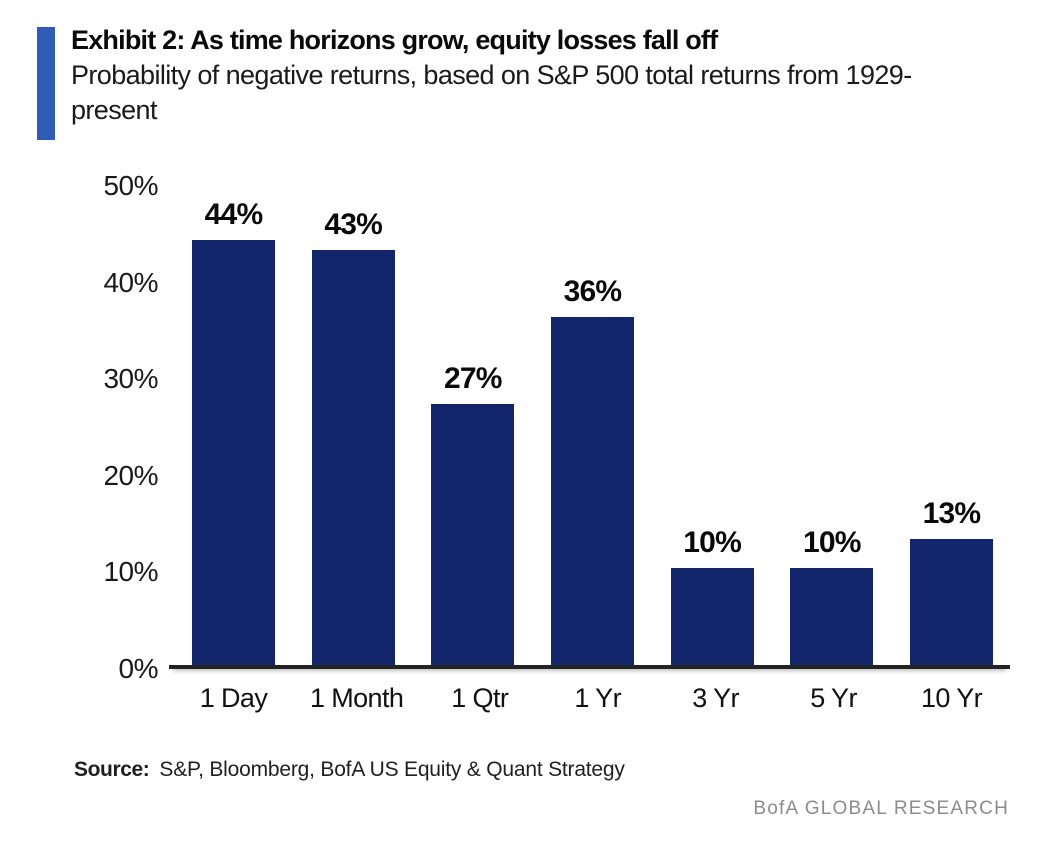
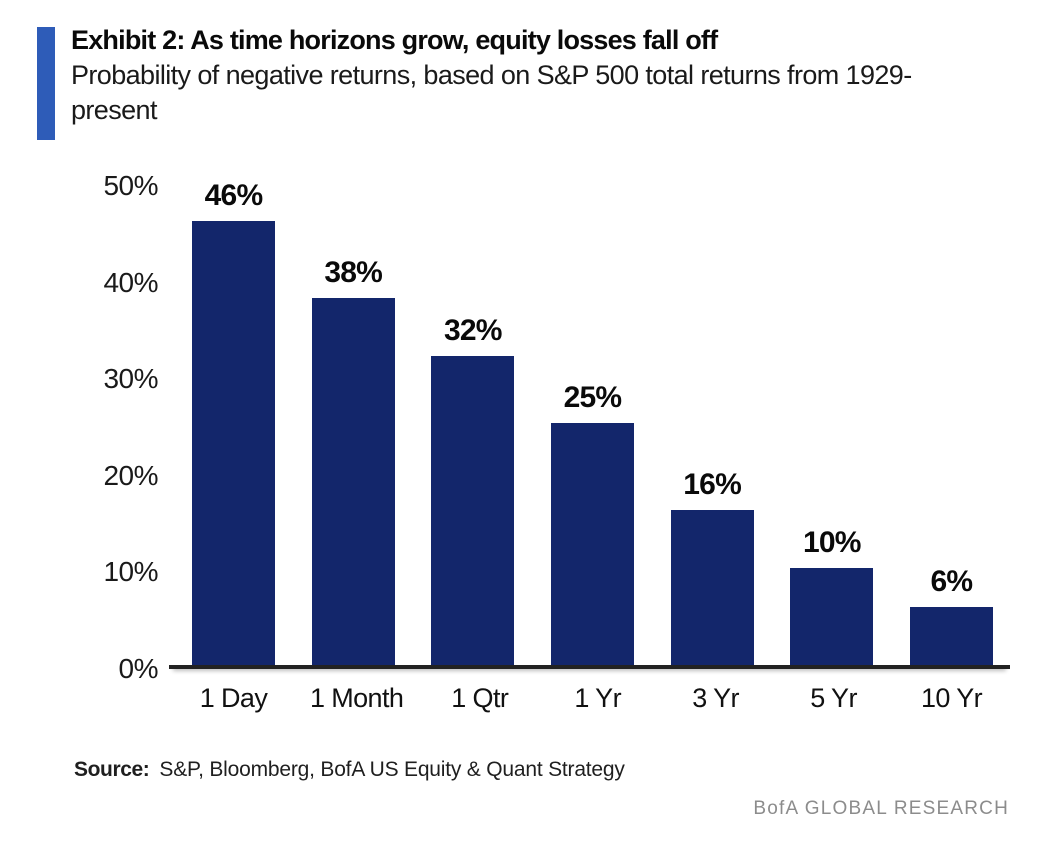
1 Day: 44% -> 46%
1 Month: 43% -> 38%
1 Qtr: 27% -> 32%
1 Yr: 36% -> 25%
3 Yr: 10% -> 16%
10 Yr: 13% -> 6%
